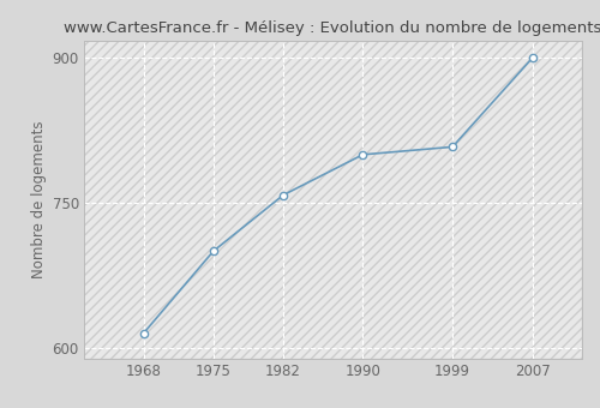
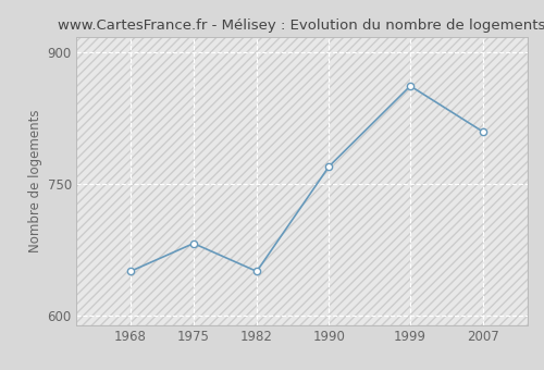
1968: 615 -> 650
1975: 700 -> 682
1982: 758 -> 650
1990: 800 -> 770
1999: 808 -> 862
2007: 900 -> 810
